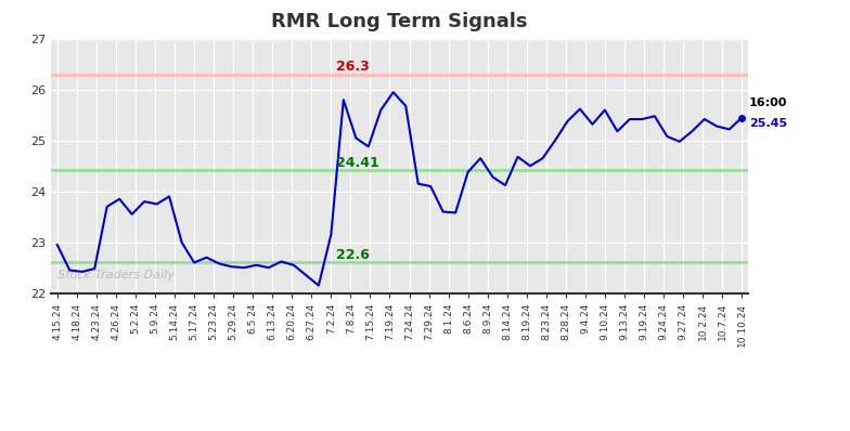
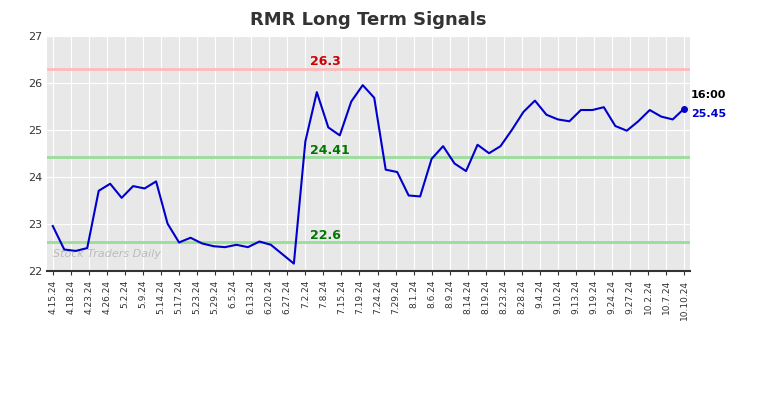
7.2.24: 23.15 -> 24.75
9.10.24: 25.60 -> 25.22
